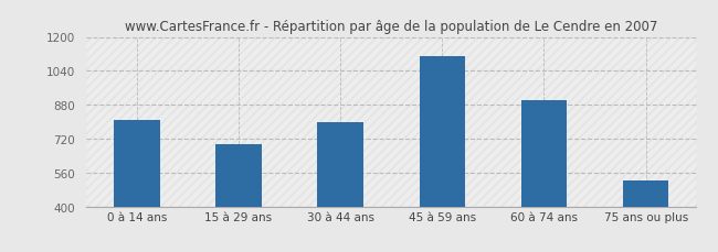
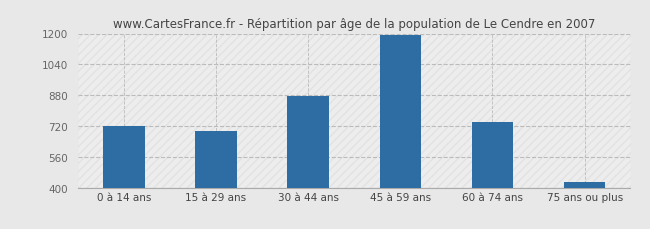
0 à 14 ans: 810 -> 720
30 à 44 ans: 800 -> 880
45 à 59 ans: 1110 -> 1190
60 à 74 ans: 900 -> 740
75 ans ou plus: 520 -> 430
